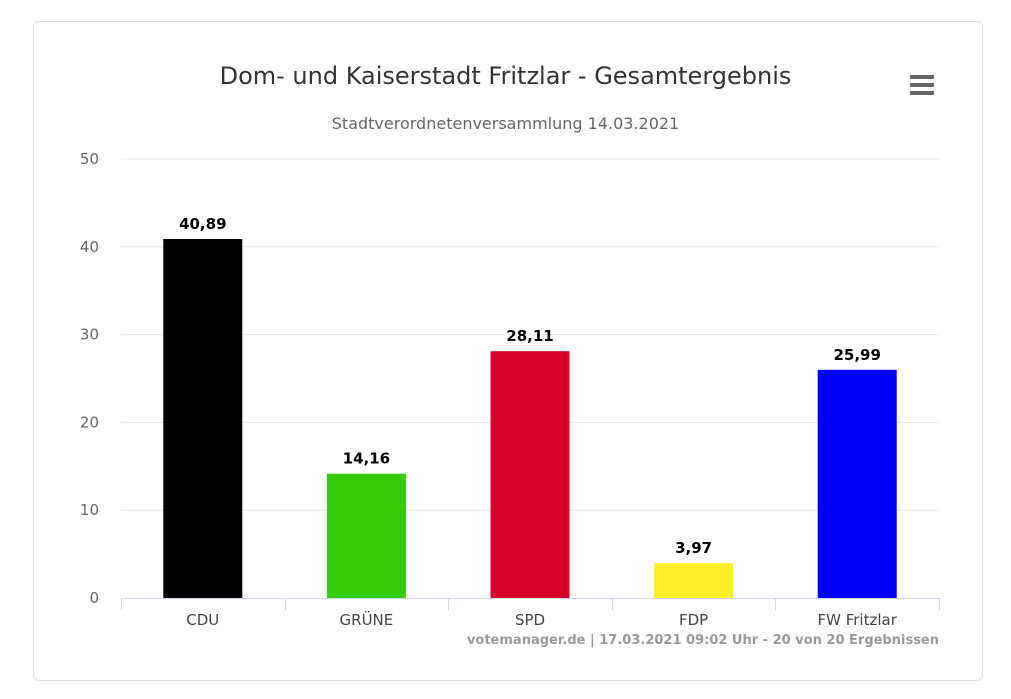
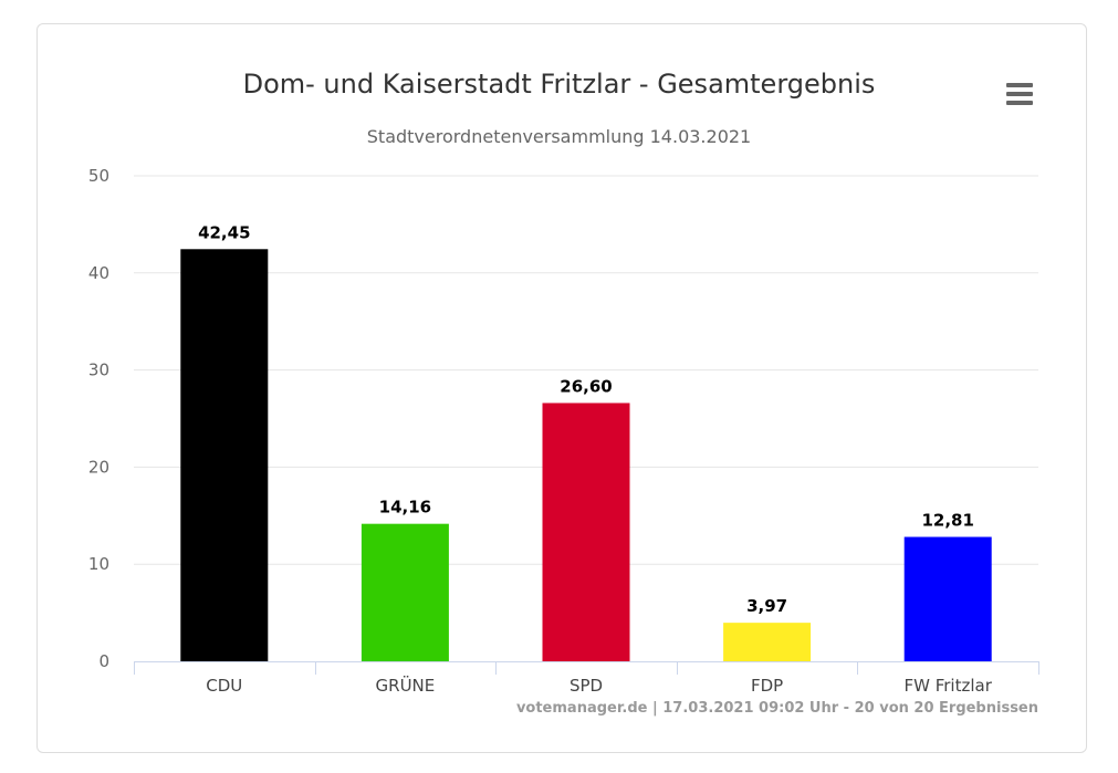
CDU: 40,89 -> 42,45
SPD: 28,11 -> 26,60
FW Fritzlar: 25,99 -> 12,81
